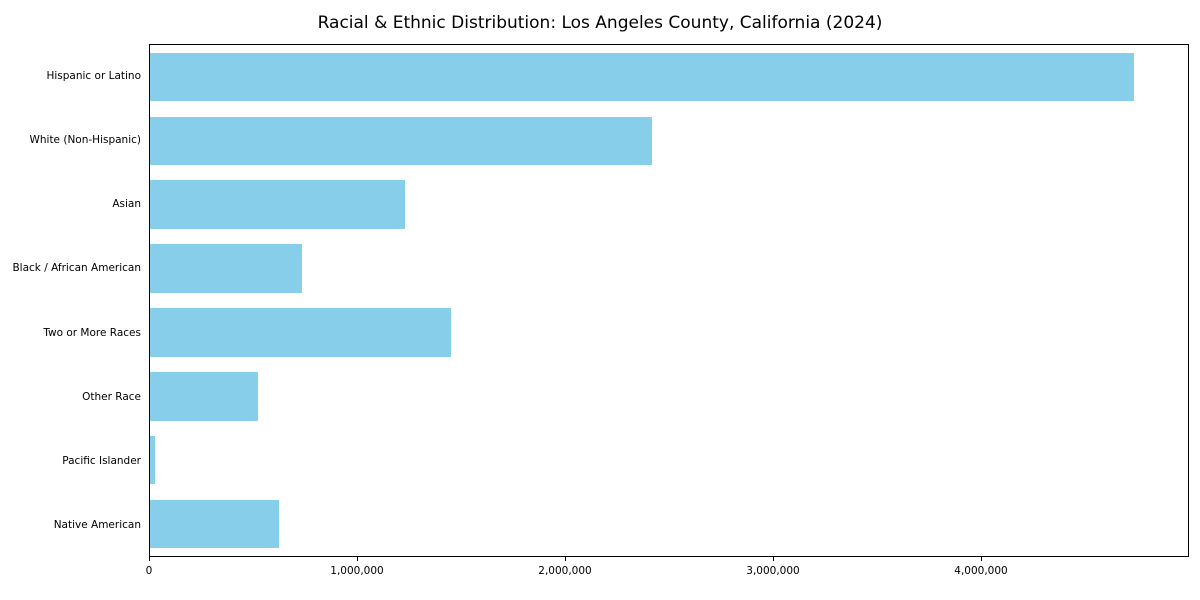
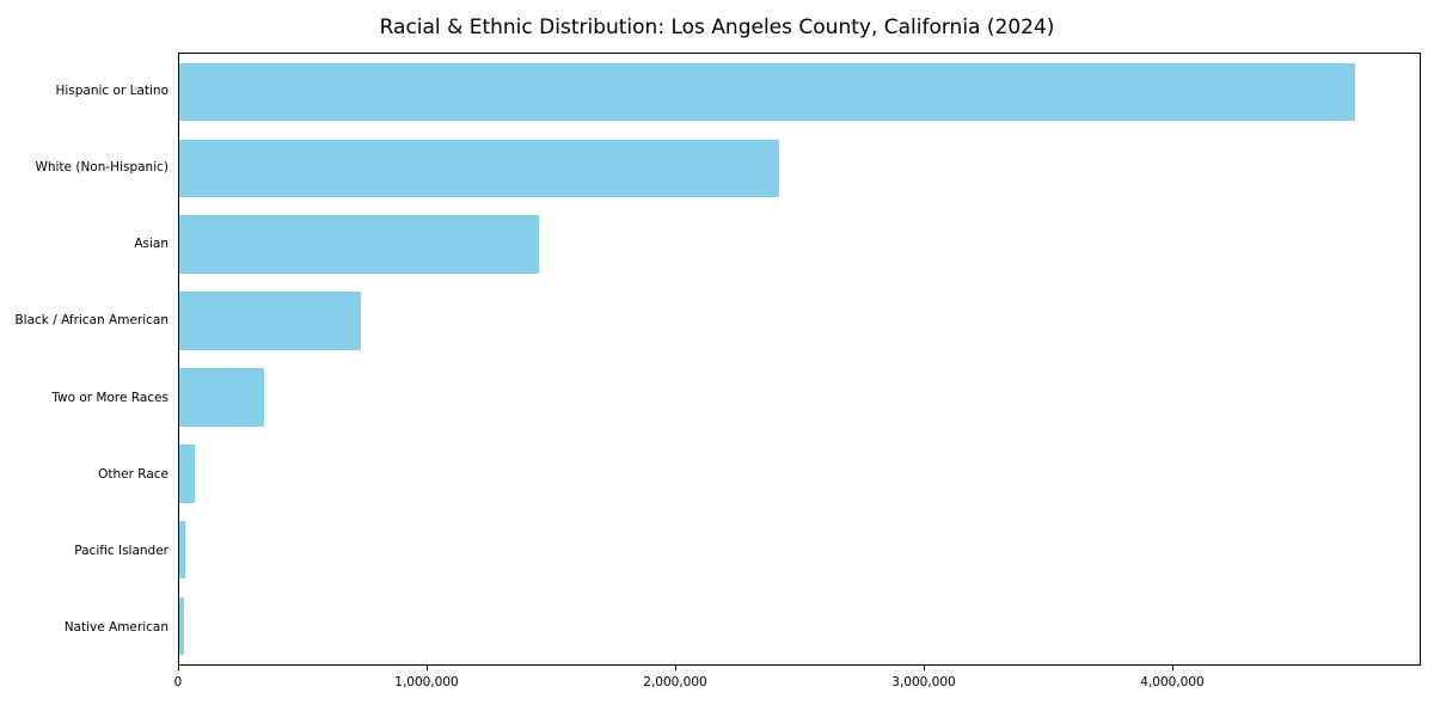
Asian: 1230000 -> 1450000
Two or More Races: 1450000 -> 340000
Other Race: 520000 -> 60000
Native American: 620000 -> 20000
